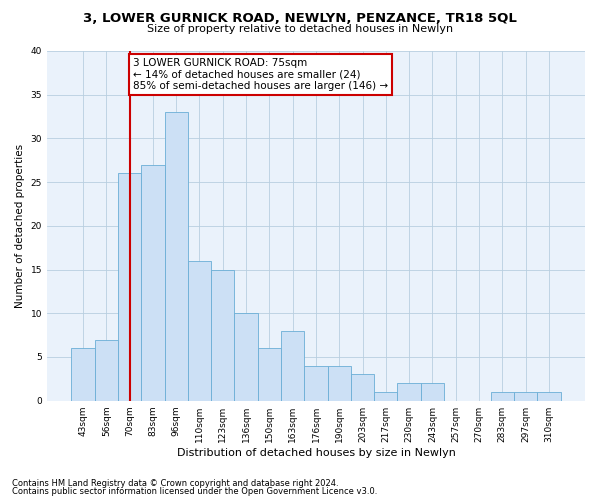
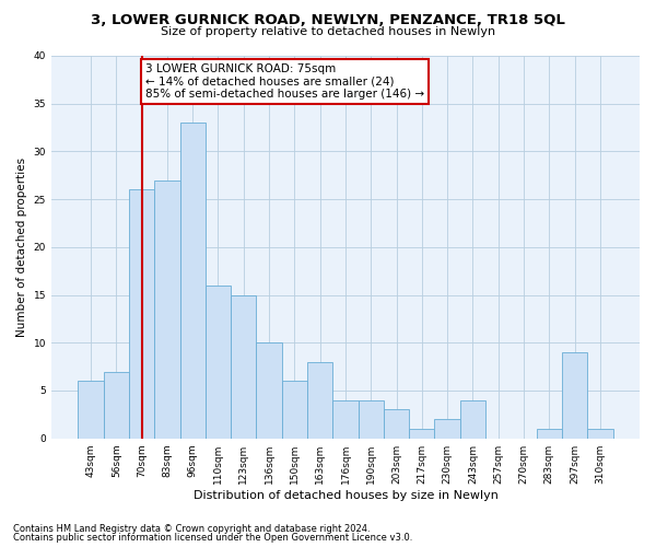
243sqm: 2 -> 4
297sqm: 1 -> 9
